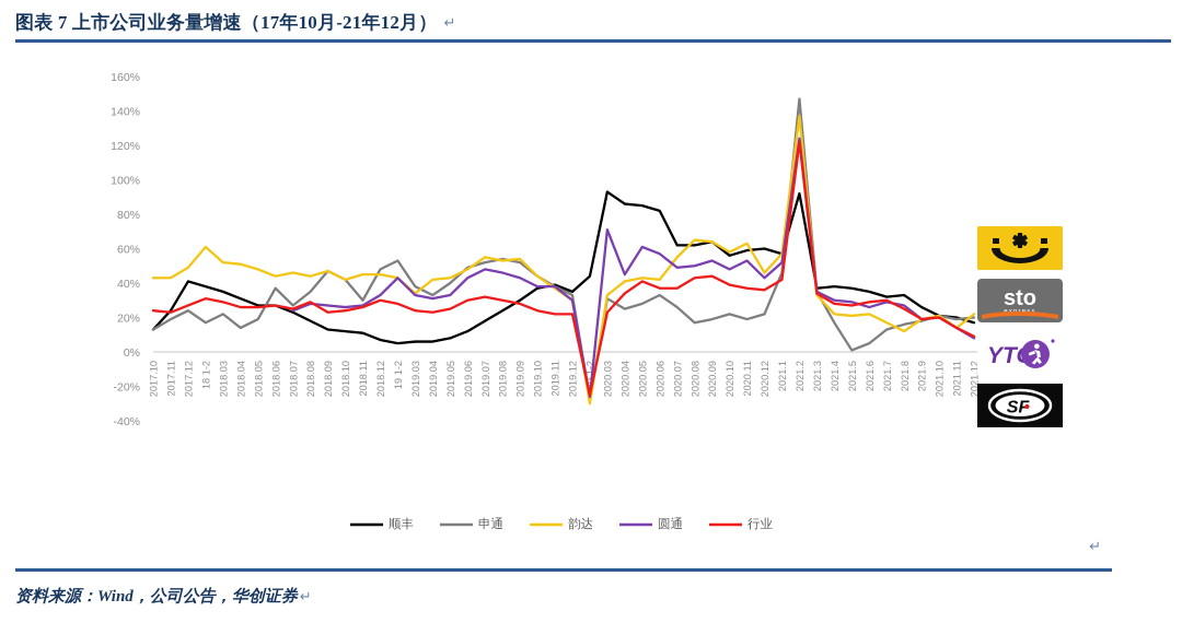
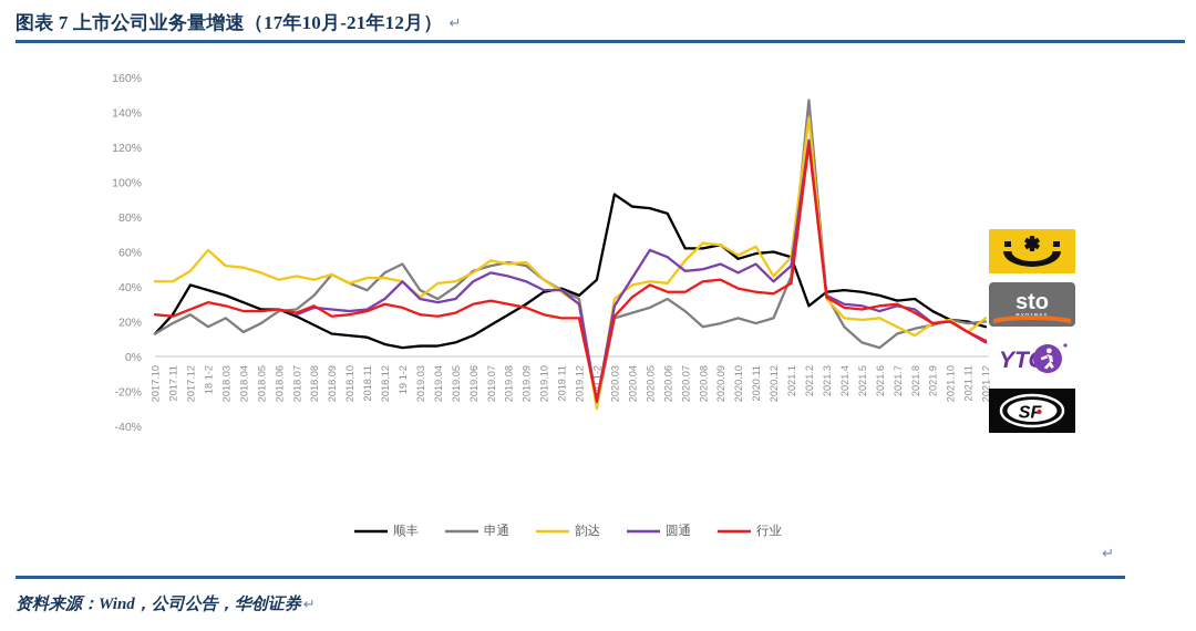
申通/2018.06: 37% -> 26%
申通/2018.11: 30% -> 38%
申通/2020.03: 31% -> 22%
圆通/2020.03: 71% -> 29%
顺丰/2021.2: 92% -> 29%
申通/2021.5: 1% -> 8%
